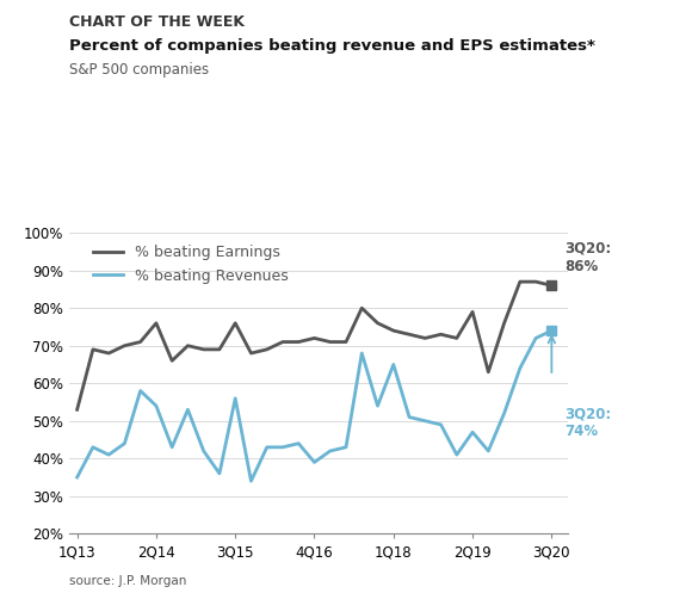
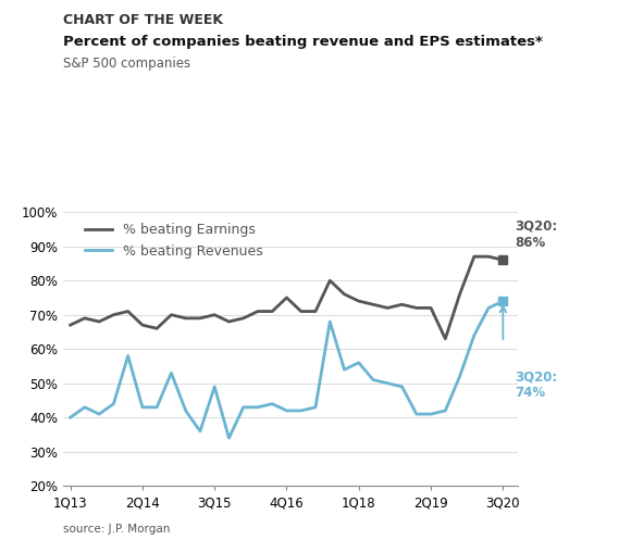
% beating Earnings/1Q13: 53% -> 67%
% beating Revenues/1Q13: 35% -> 40%
% beating Earnings/2Q14: 76% -> 67%
% beating Revenues/2Q14: 54% -> 43%
% beating Earnings/3Q15: 76% -> 70%
% beating Revenues/3Q15: 56% -> 49%
% beating Earnings/4Q16: 72% -> 75%
% beating Revenues/4Q16: 39% -> 42%
% beating Revenues/1Q18: 65% -> 56%
% beating Earnings/2Q19: 79% -> 72%
% beating Revenues/2Q19: 47% -> 41%
